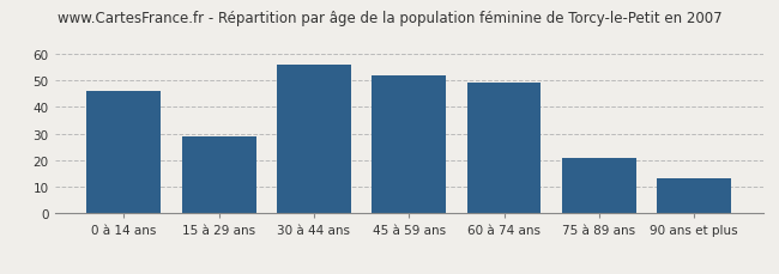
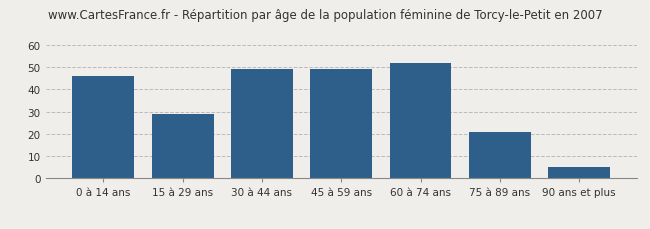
30 à 44 ans: 56 -> 49
45 à 59 ans: 52 -> 49
60 à 74 ans: 49 -> 52
90 ans et plus: 13 -> 5
